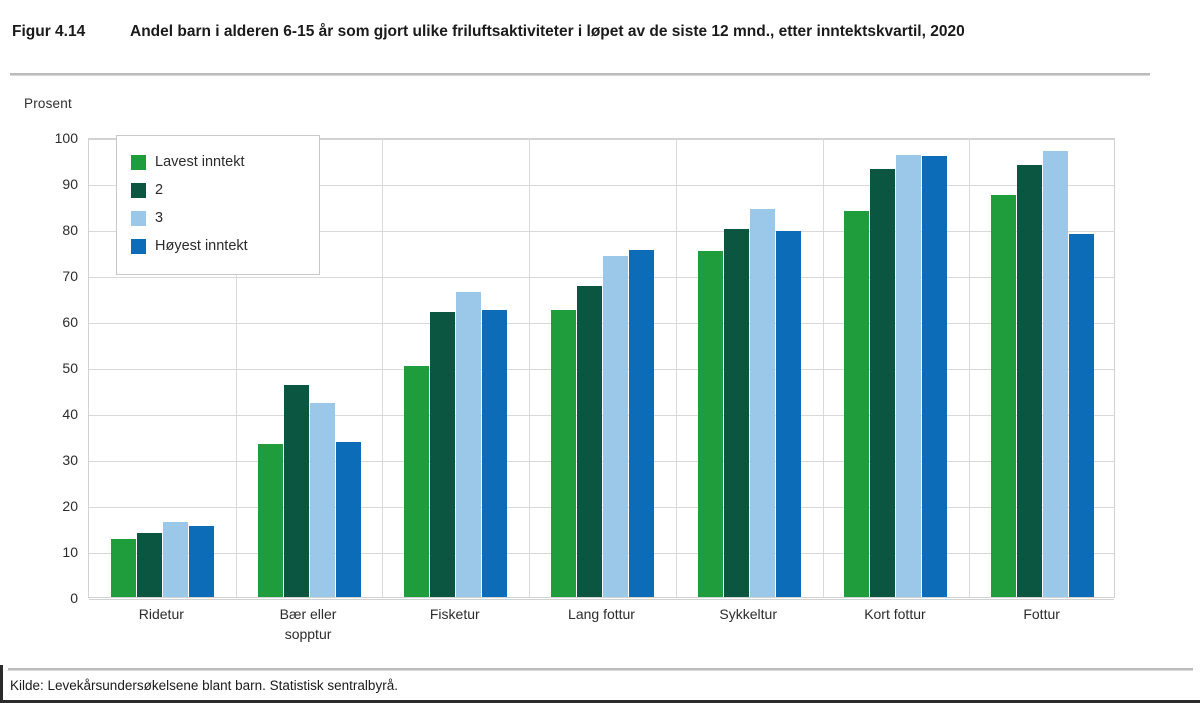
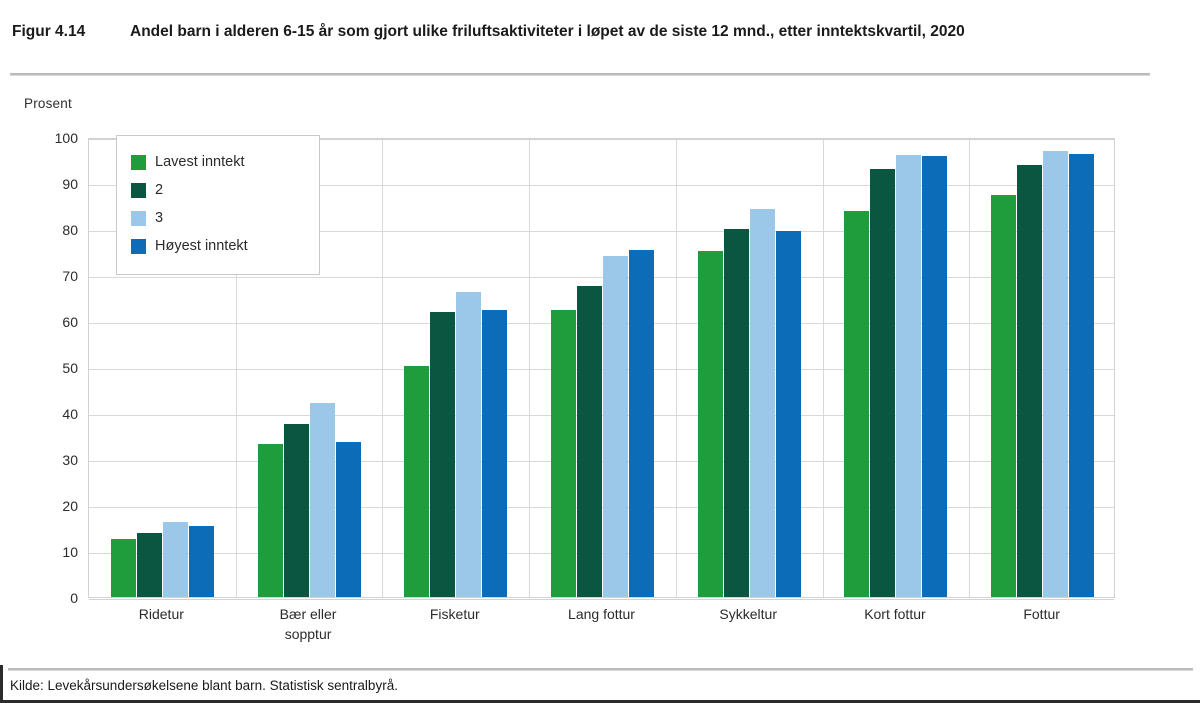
2/Bær eller sopptur: 46 -> 38
Høyest inntekt/Fottur: 79 -> 96
